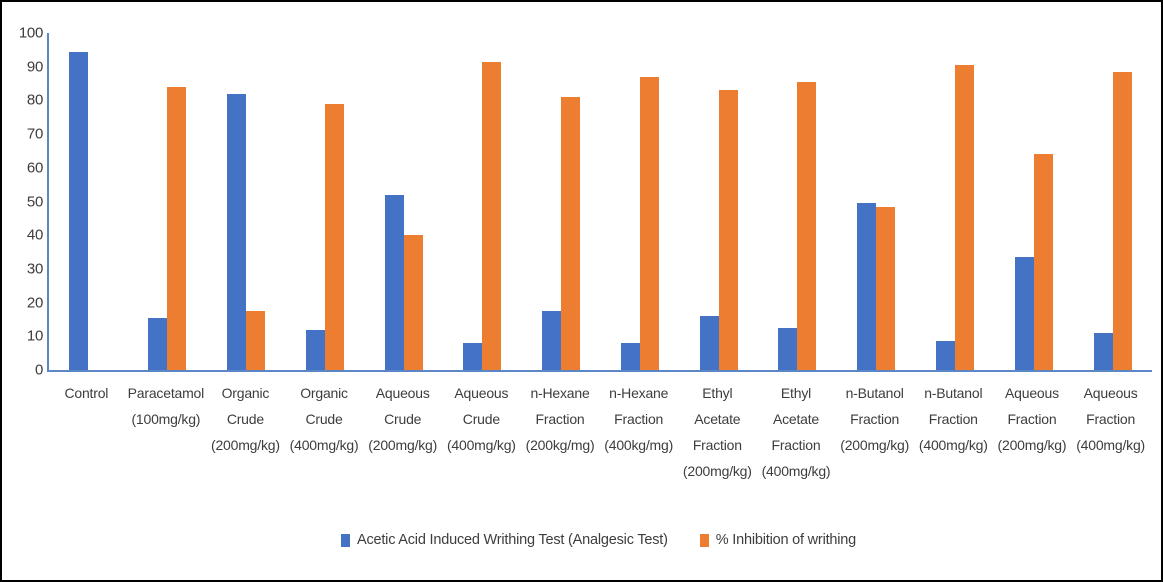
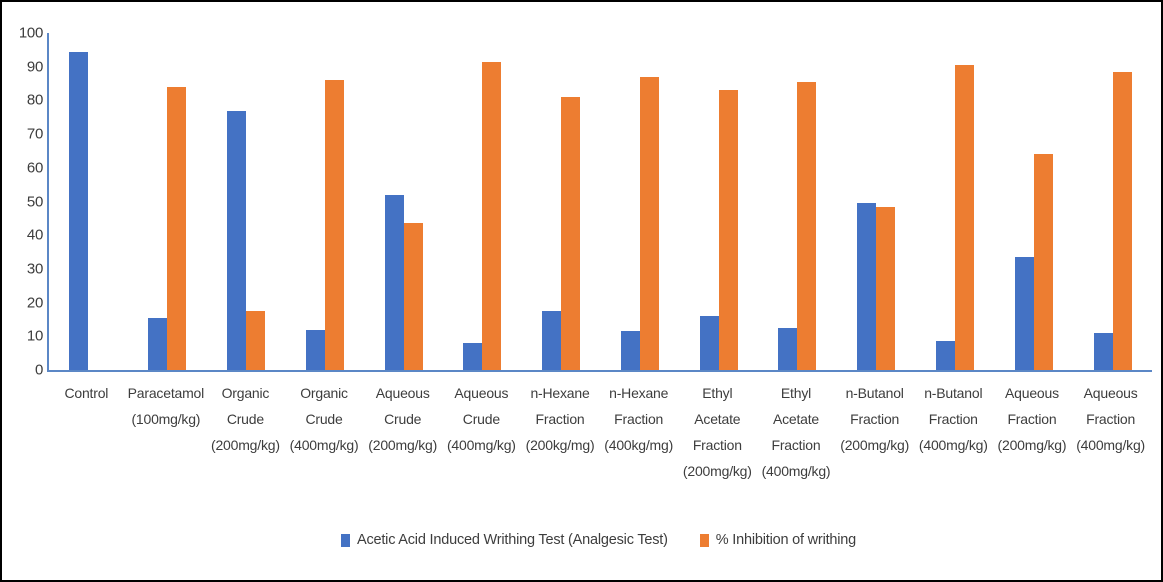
Acetic Acid Induced Writhing Test (Analgesic Test)/Organic Crude (200mg/kg): 82 -> 77
% Inhibition of writhing/Organic Crude (400mg/kg): 79 -> 86
% Inhibition of writhing/Aqueous Crude (200mg/kg): 40 -> 44
Acetic Acid Induced Writhing Test (Analgesic Test)/n-Hexane Fraction (400kg/mg): 8 -> 12
